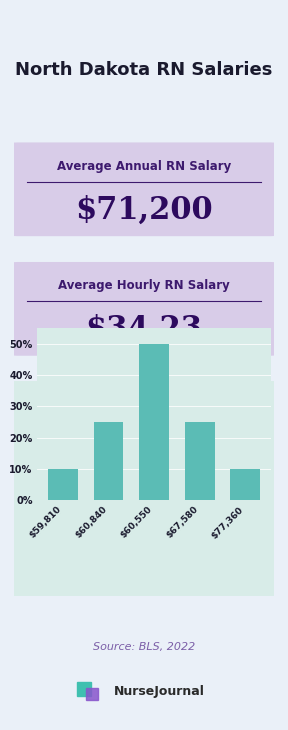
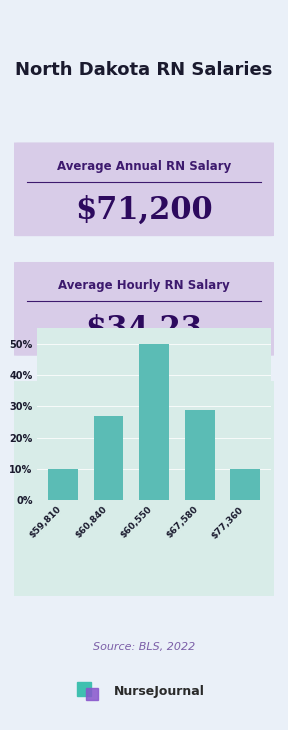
$60,840: 25% -> 27%
$67,580: 25% -> 29%
